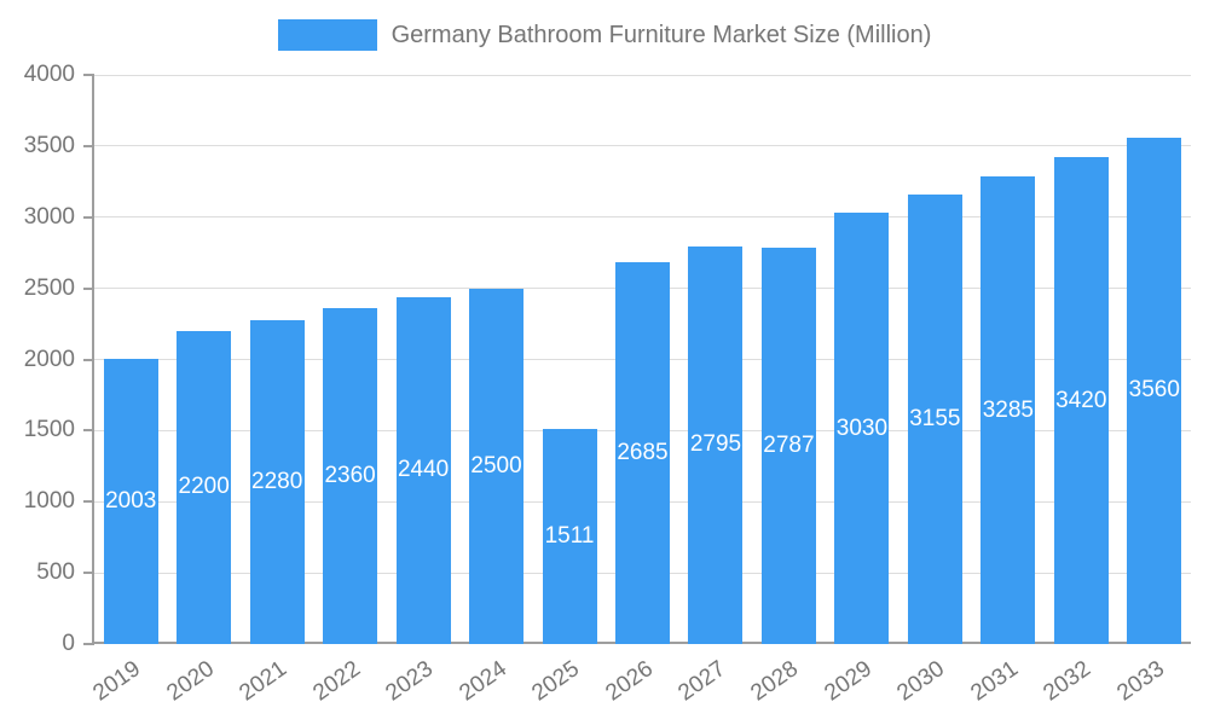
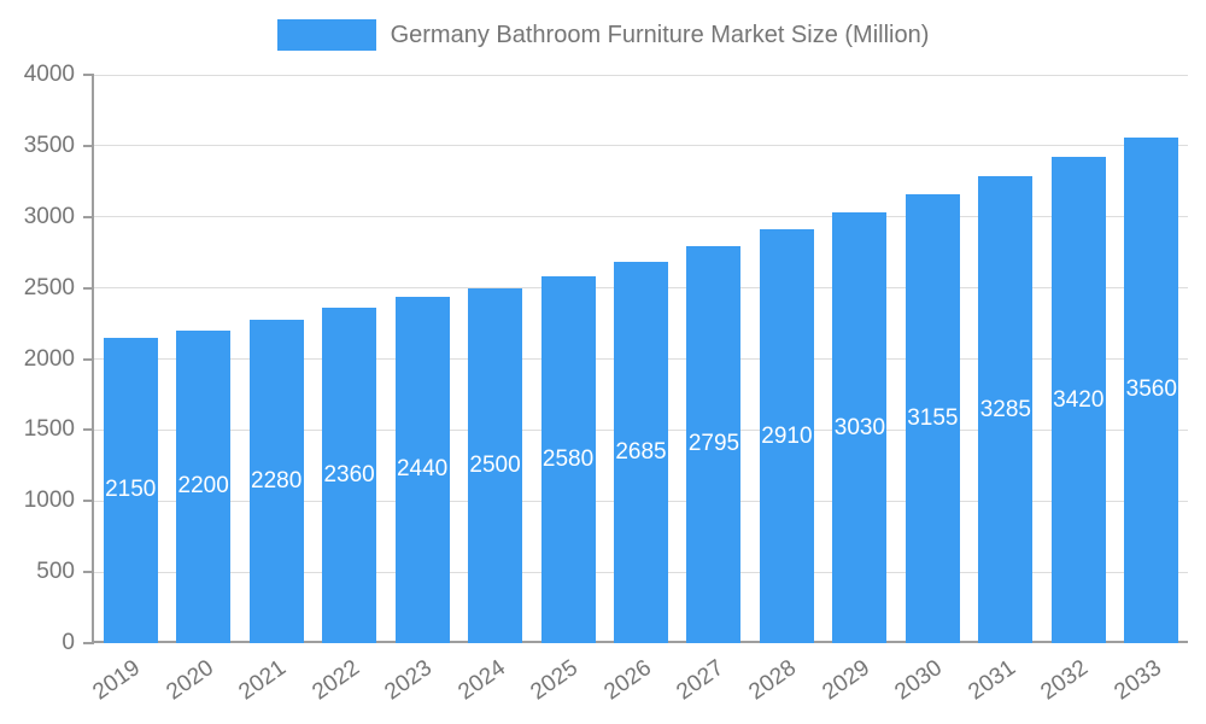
2019: 2003 -> 2150
2025: 1511 -> 2580
2028: 2787 -> 2910
